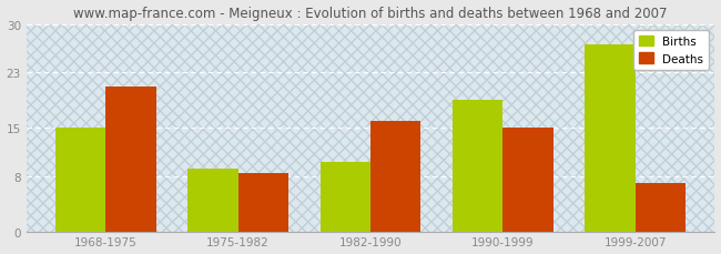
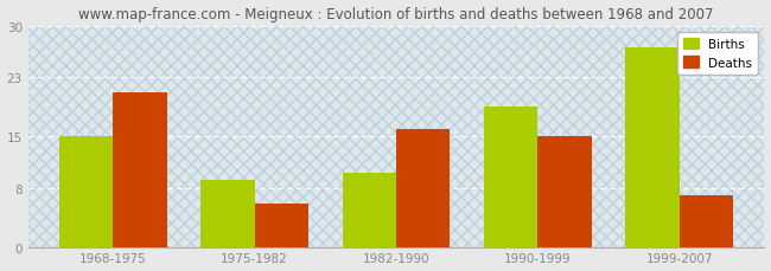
Deaths/1975-1982: 8.5 -> 5.8
